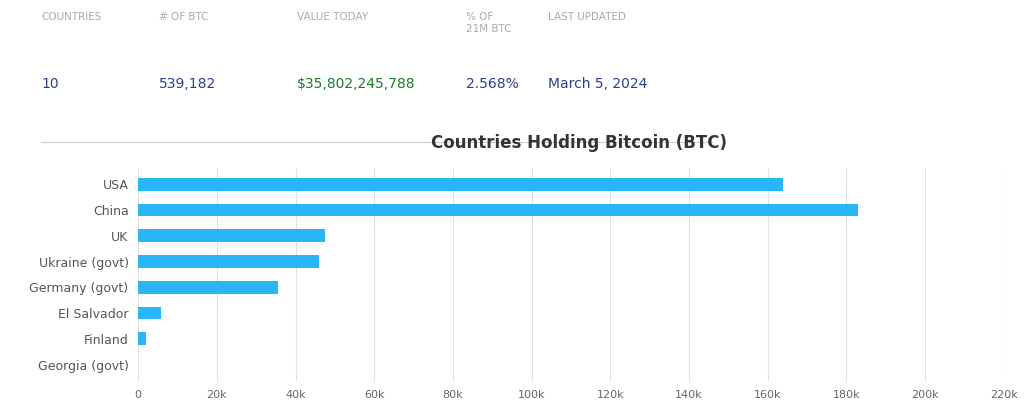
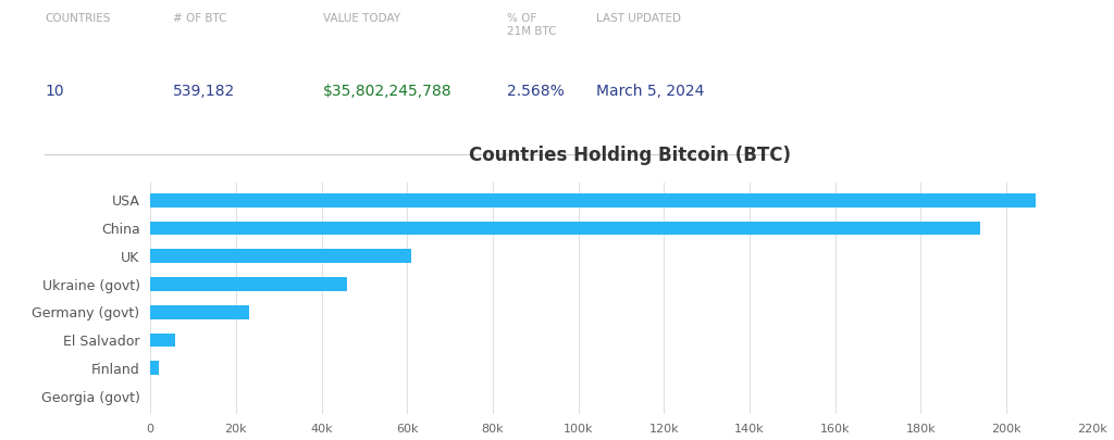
USA: 164.0k -> 207.0k
China: 183.0k -> 194.0k
UK: 47.5k -> 61.0k
Germany (govt): 35.5k -> 23.0k
